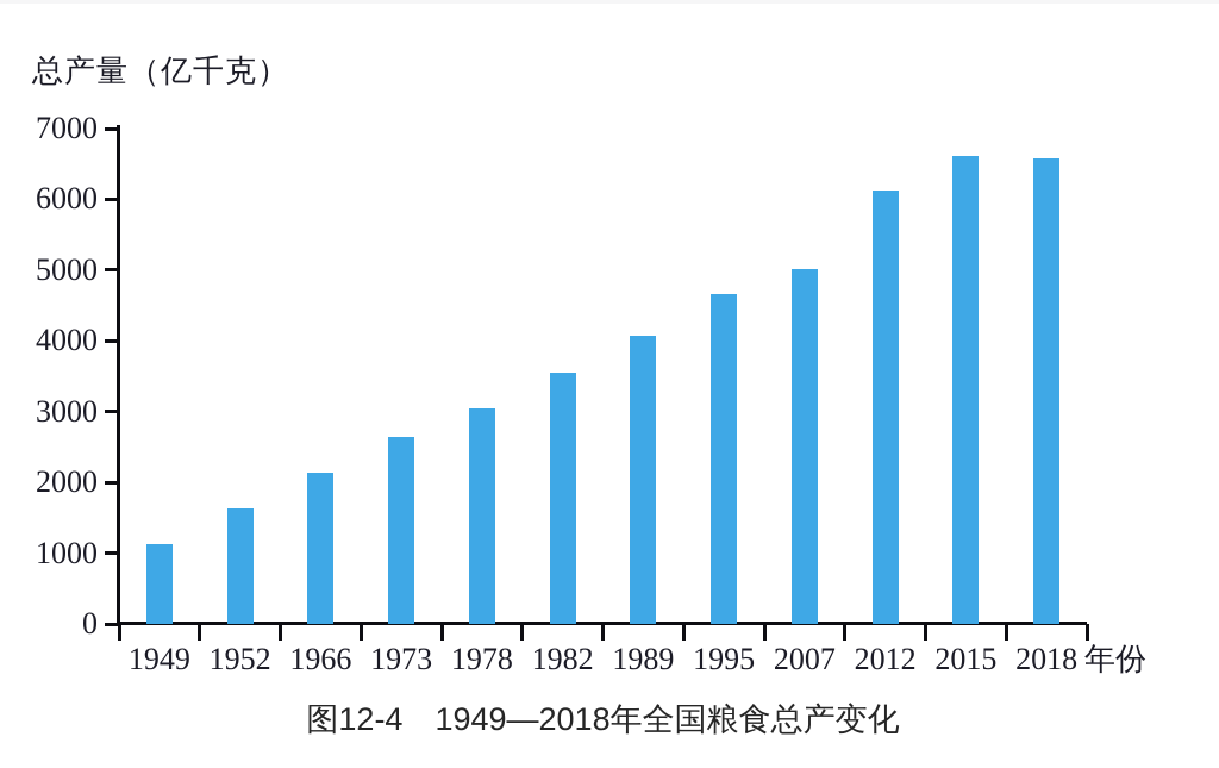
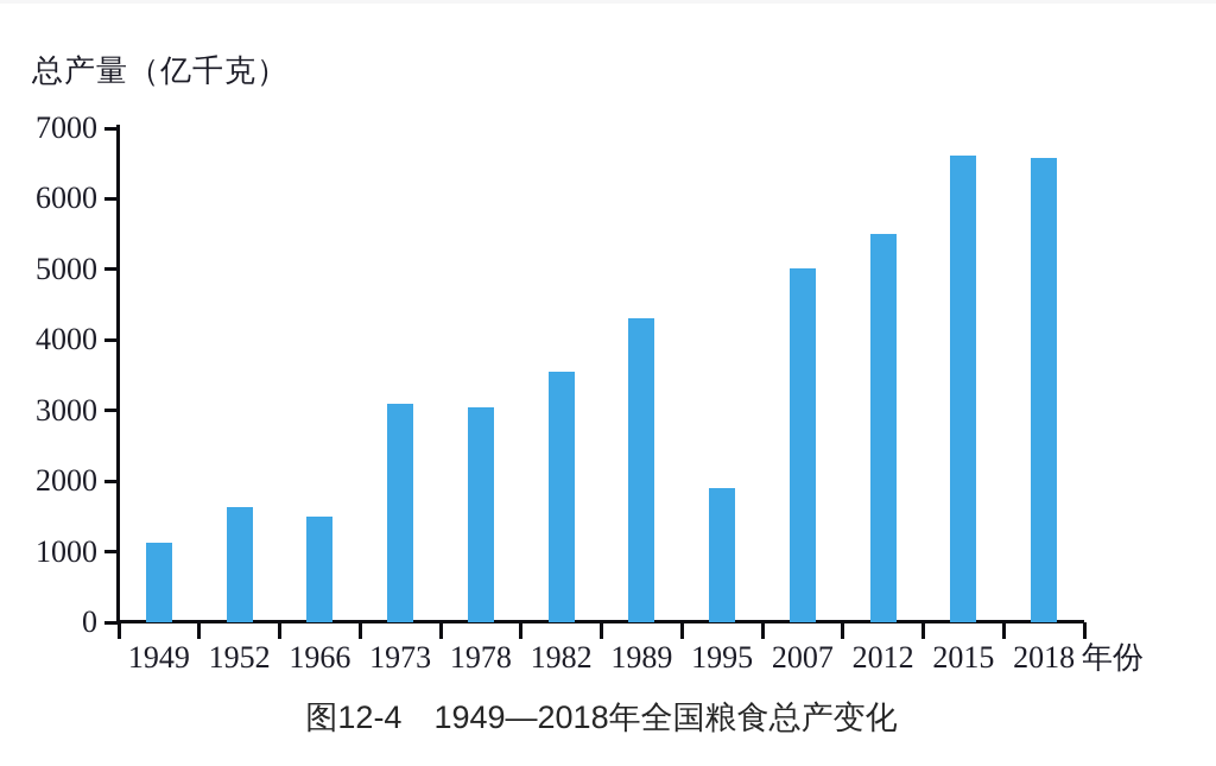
1966: 2100 -> 1500
1973: 2600 -> 3100
1989: 4100 -> 4300
1995: 4700 -> 1900
2012: 6100 -> 5500
